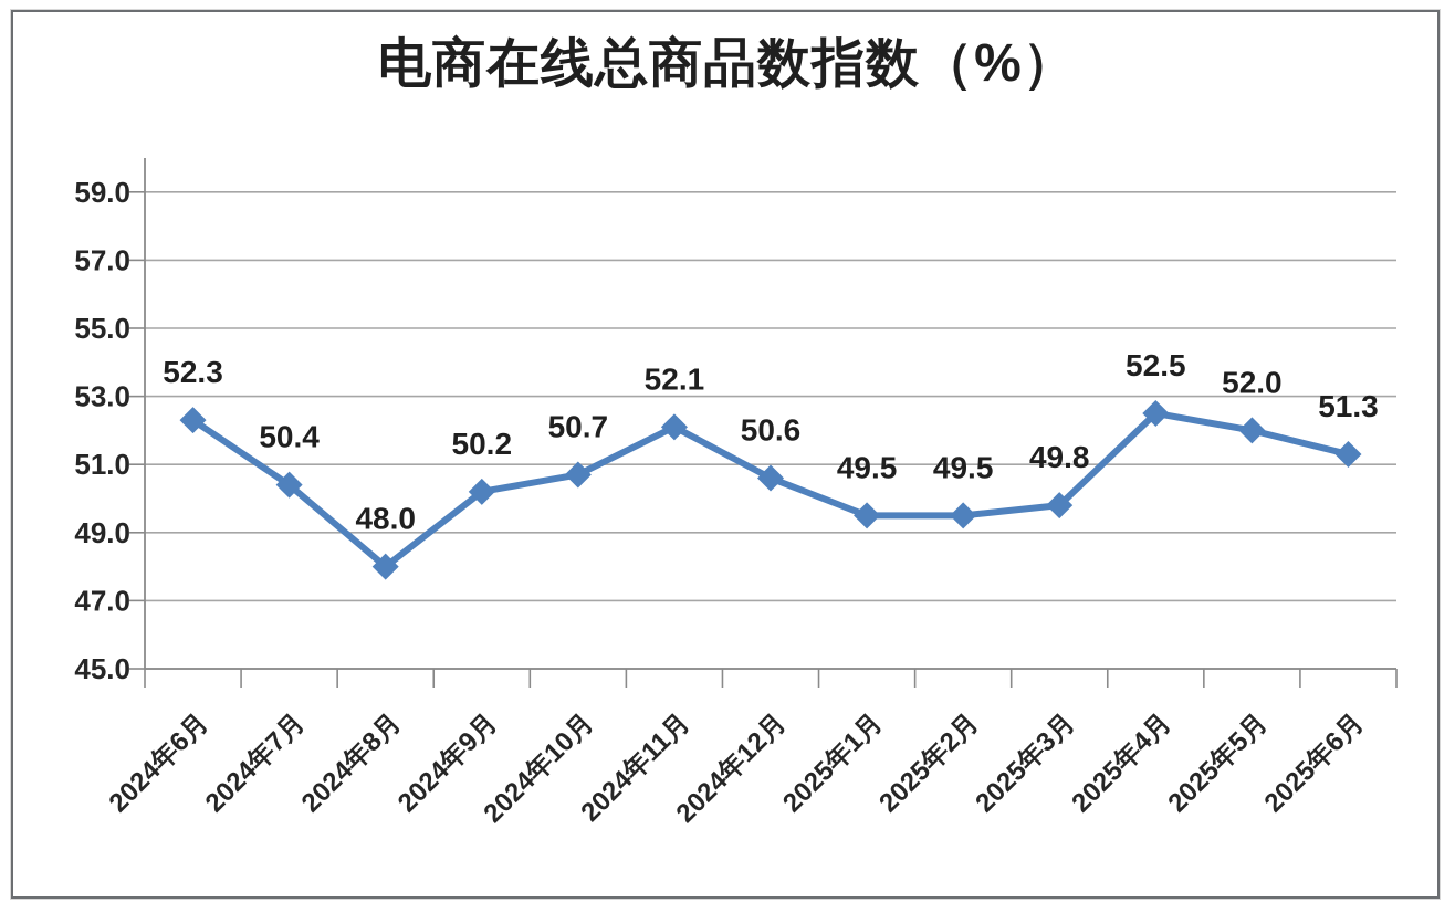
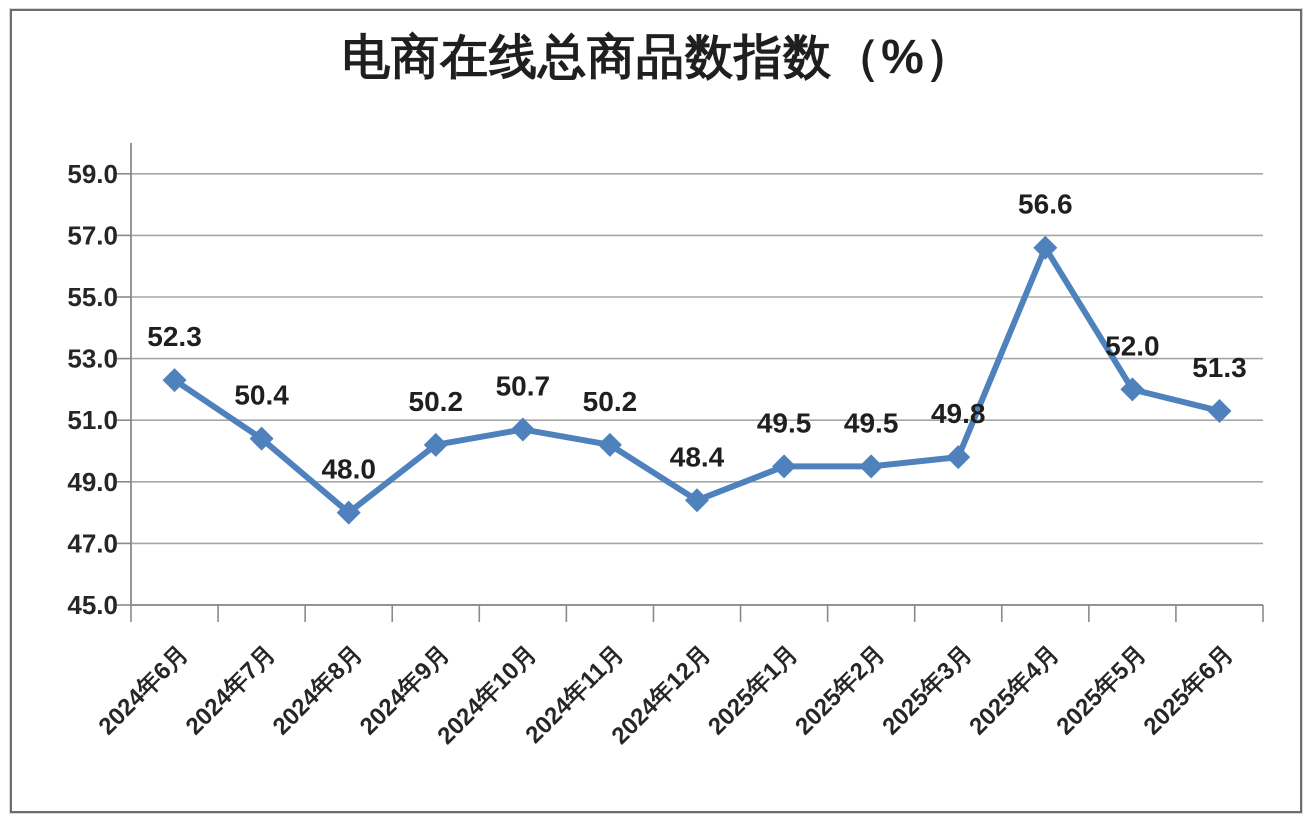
2024年11月: 52.1 -> 50.2
2024年12月: 50.6 -> 48.4
2025年4月: 52.5 -> 56.6
